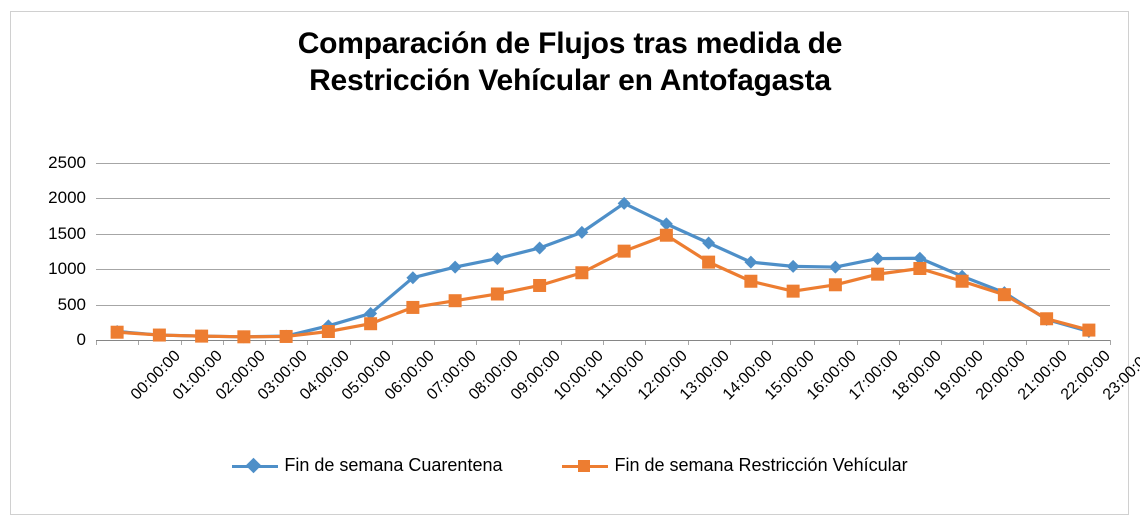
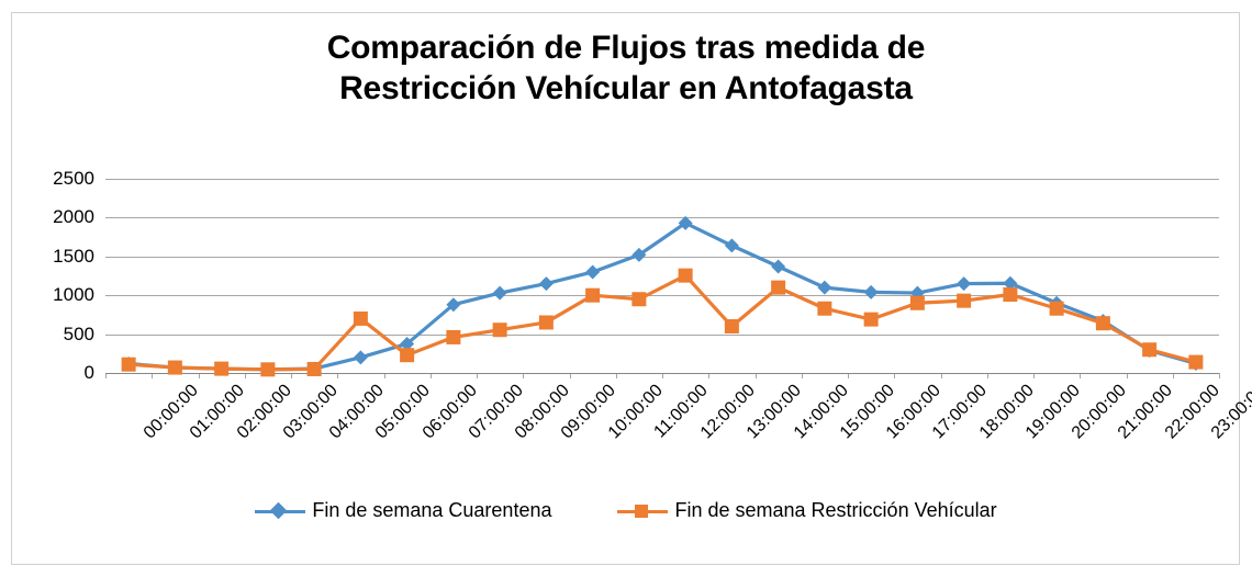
Fin de semana Restricción Vehícular/05:00:00: 100 -> 700
Fin de semana Restricción Vehícular/10:00:00: 800 -> 1000
Fin de semana Restricción Vehícular/13:00:00: 1500 -> 600
Fin de semana Restricción Vehícular/17:00:00: 800 -> 900
